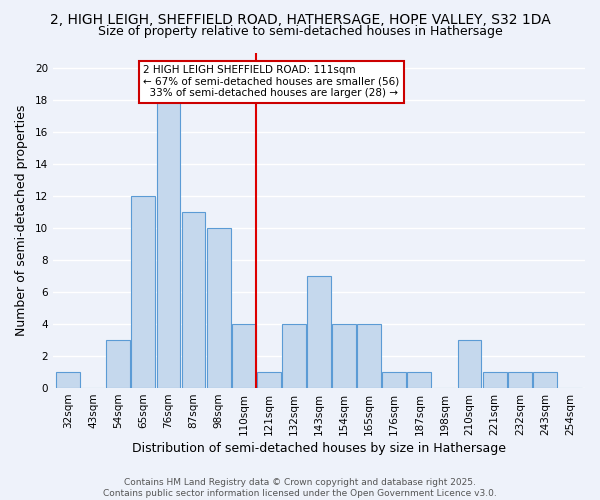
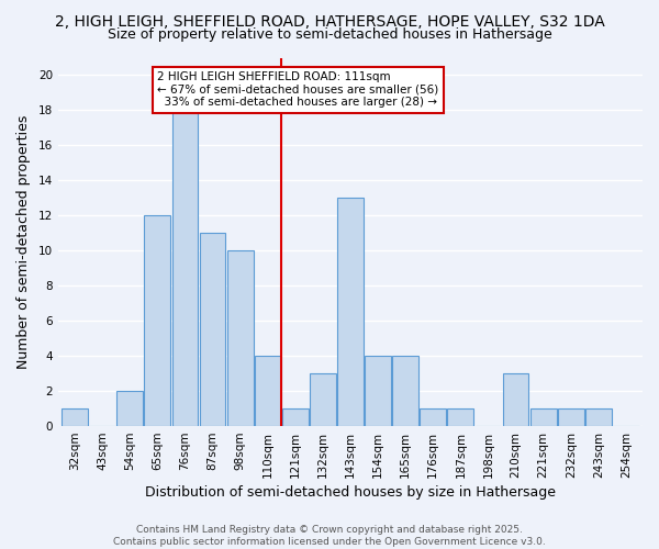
54sqm: 3 -> 2
132sqm: 4 -> 3
143sqm: 7 -> 13
